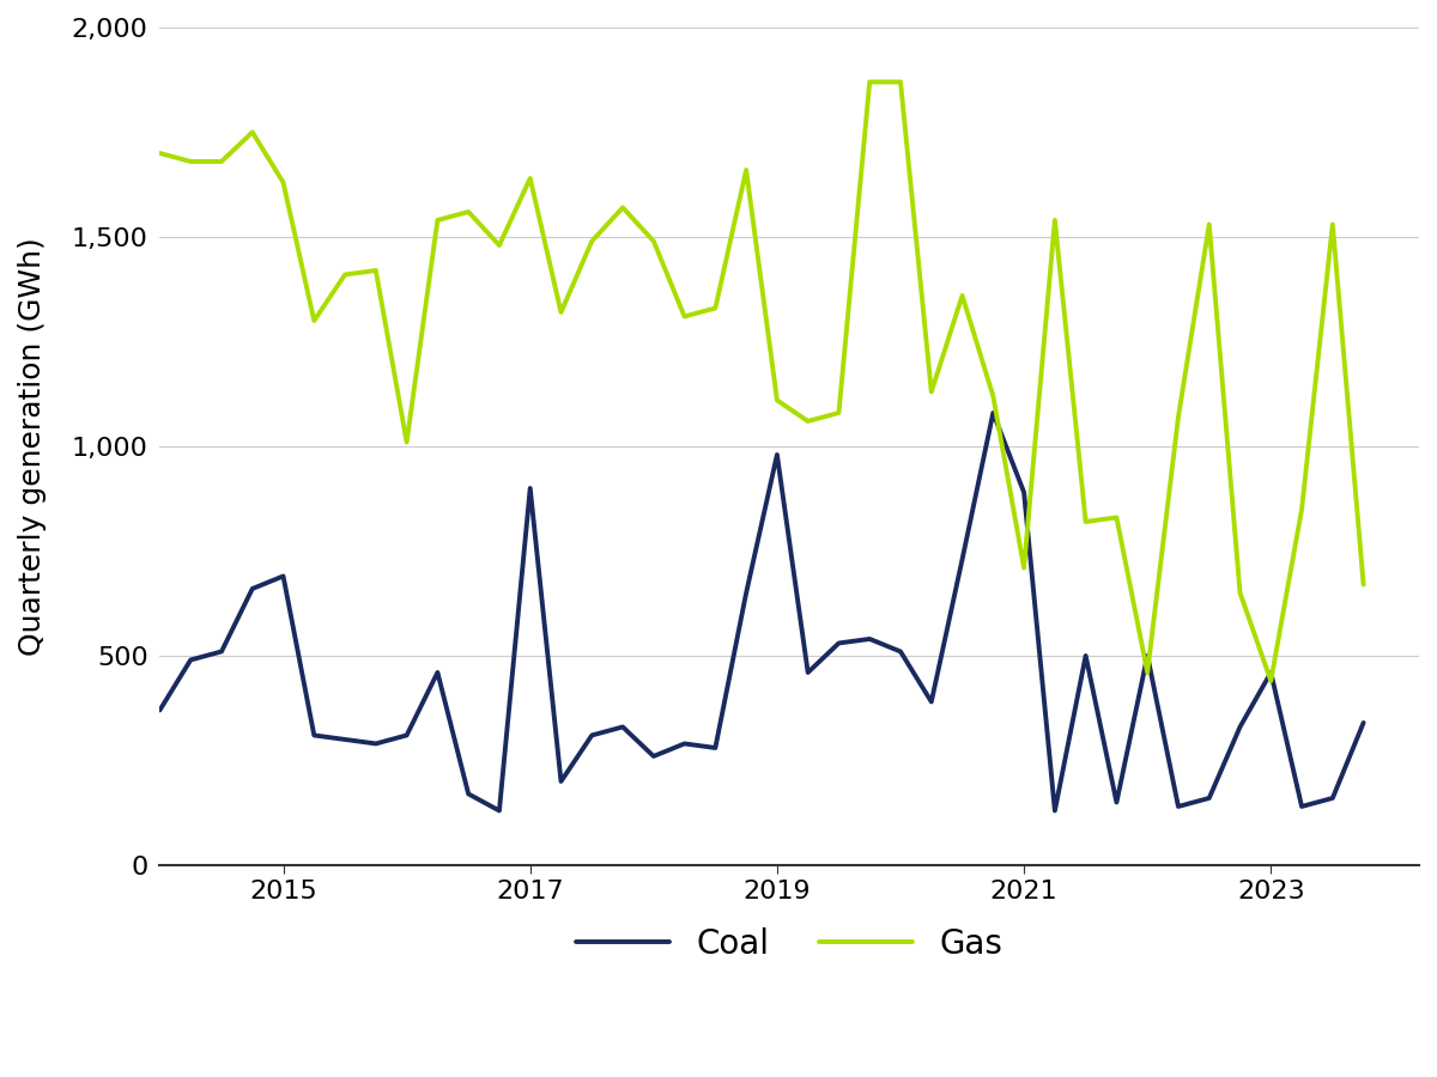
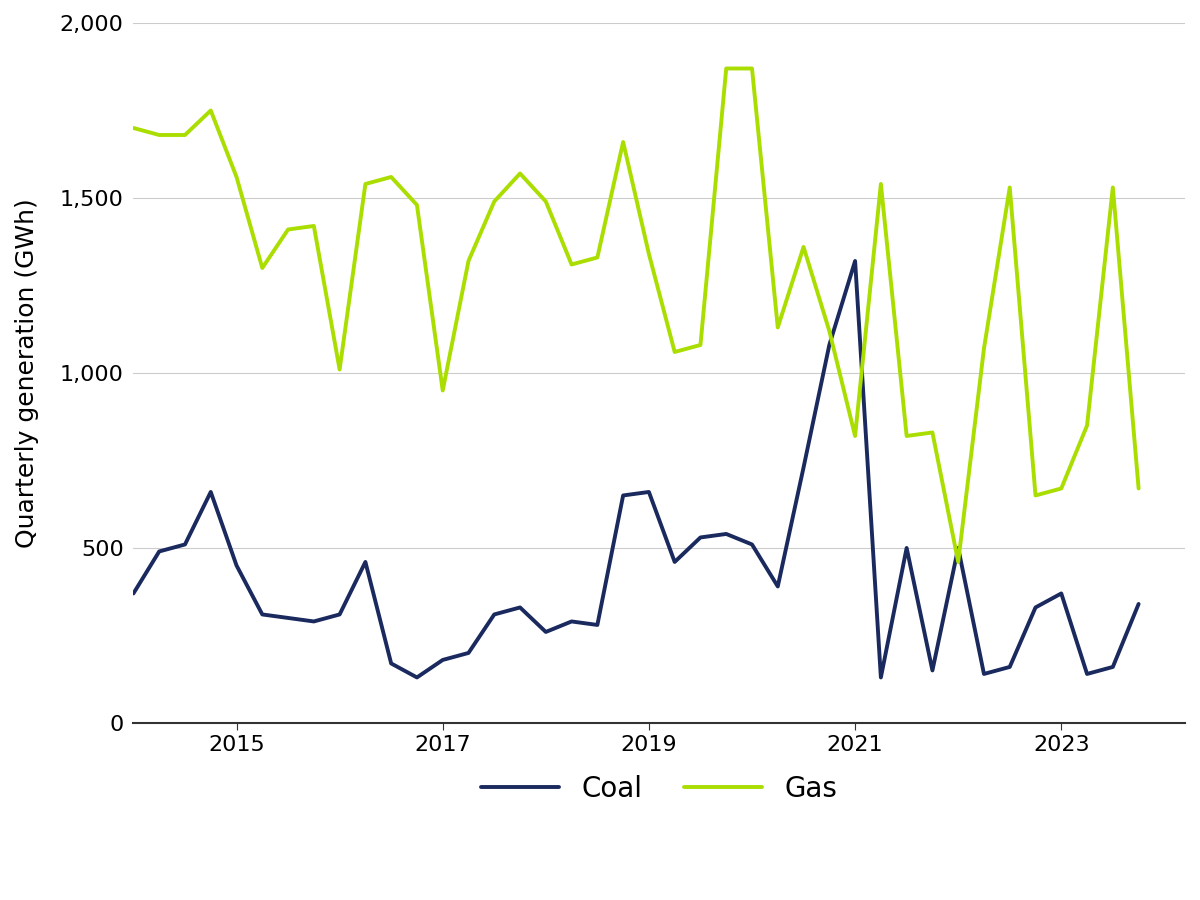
Coal/2015: 690 -> 450
Gas/2015: 1,630 -> 1,560
Coal/2017: 900 -> 180
Gas/2017: 1,640 -> 950
Coal/2019: 980 -> 660
Gas/2019: 1,110 -> 1,340
Coal/2021: 890 -> 1,320
Gas/2021: 710 -> 820
Coal/2023: 460 -> 370
Gas/2023: 440 -> 670
